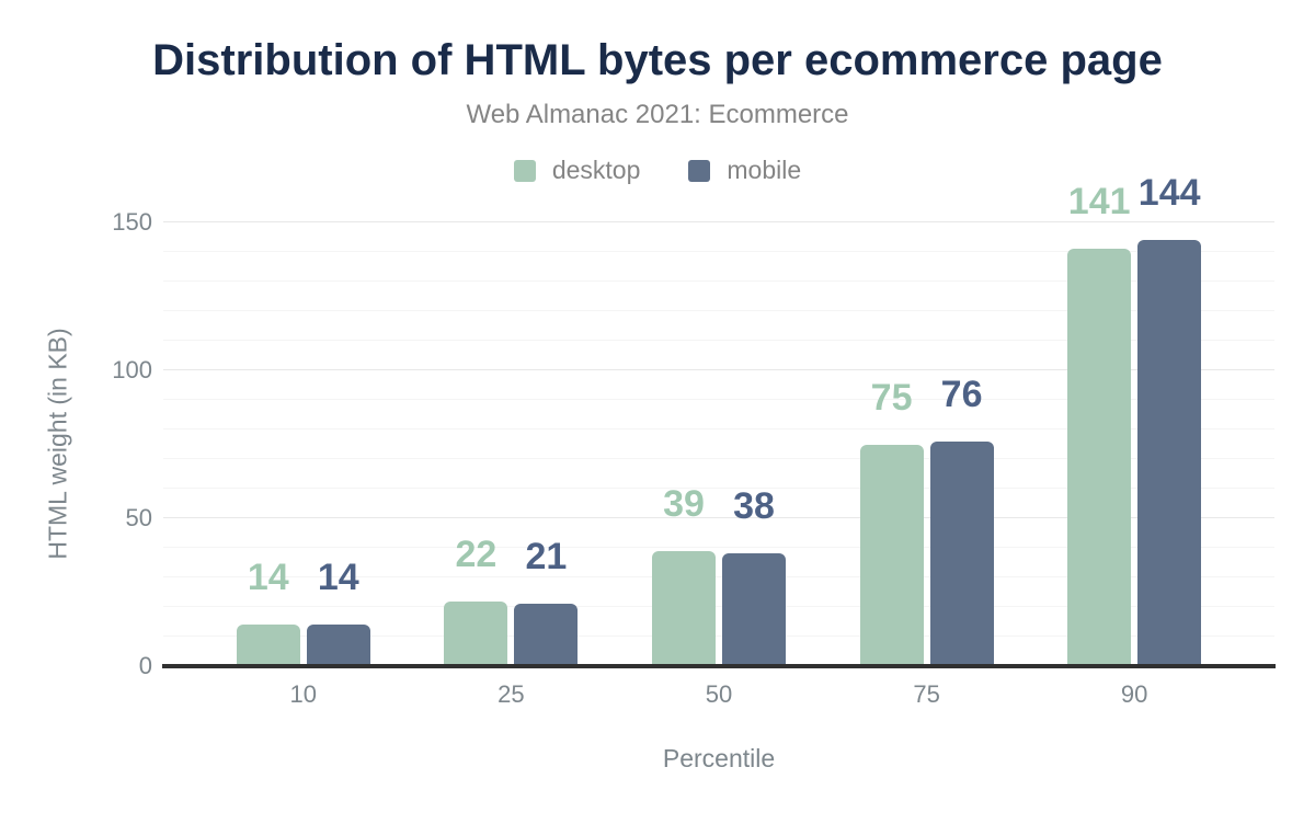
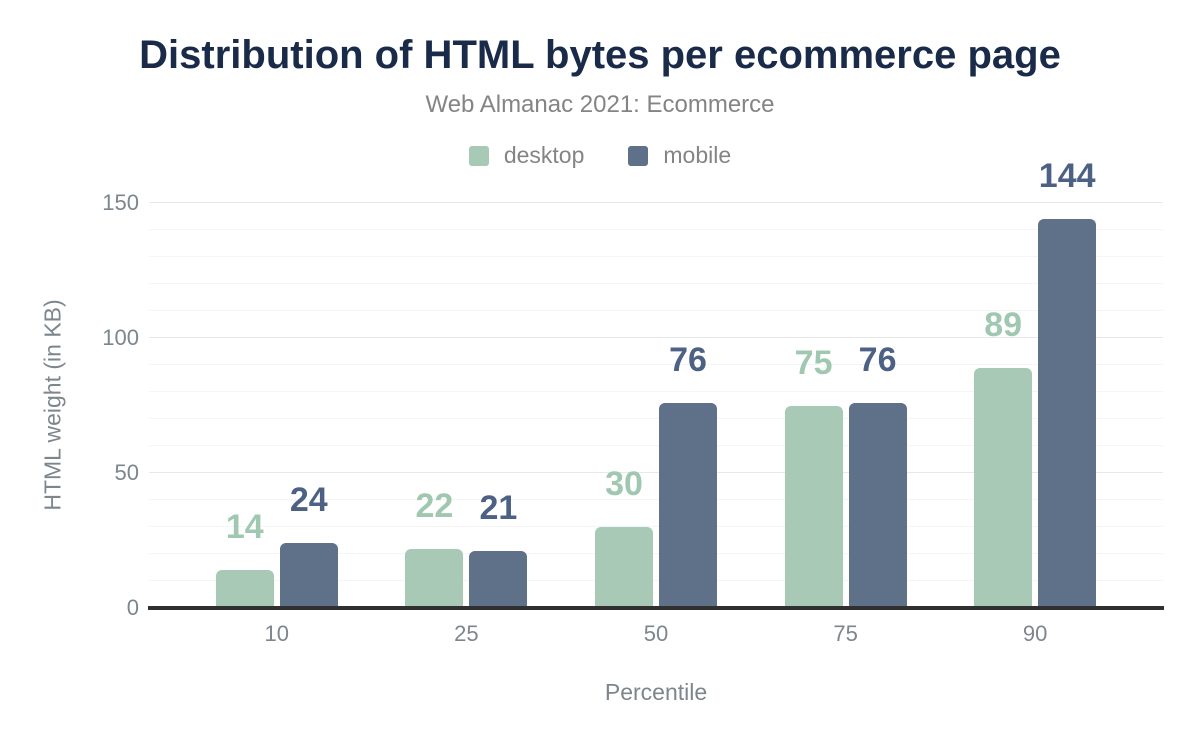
mobile/10: 14 -> 24
desktop/50: 39 -> 30
mobile/50: 38 -> 76
desktop/90: 141 -> 89
